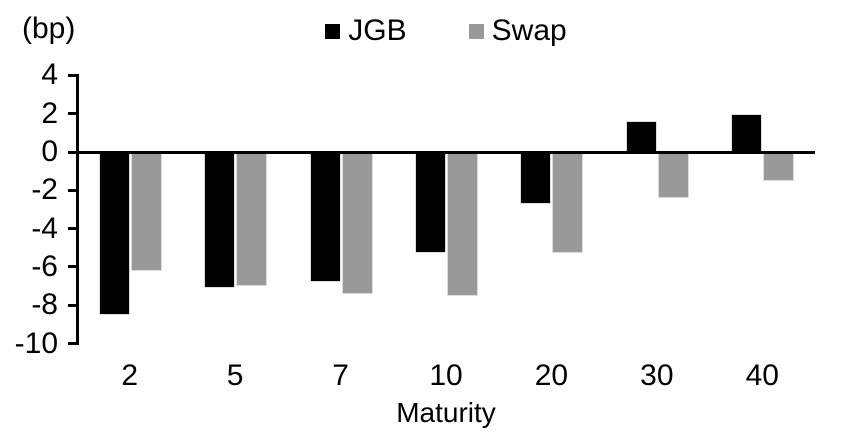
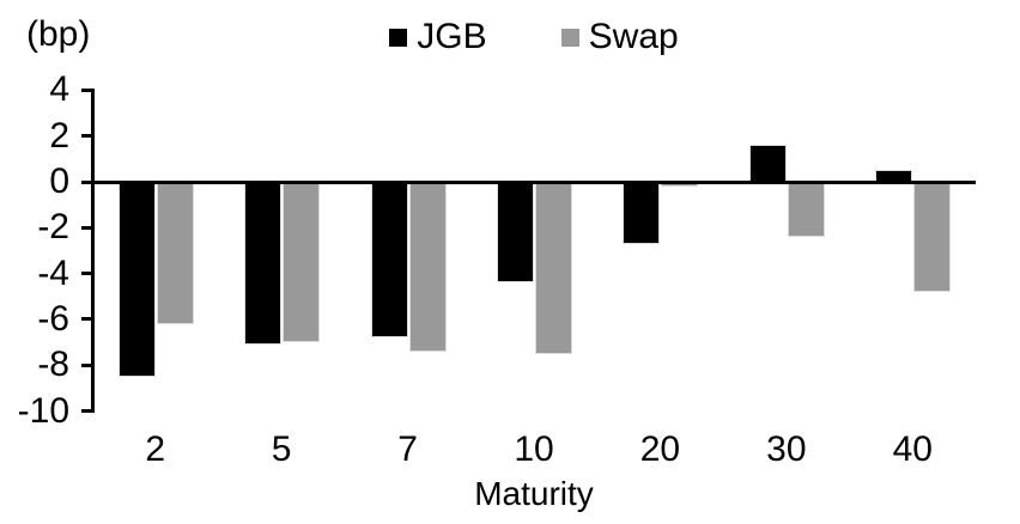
JGB/10: -5.3 -> -4.4
Swap/20: -5.3 -> -0.2
JGB/40: 2.0 -> 0.5
Swap/40: -1.5 -> -4.8
